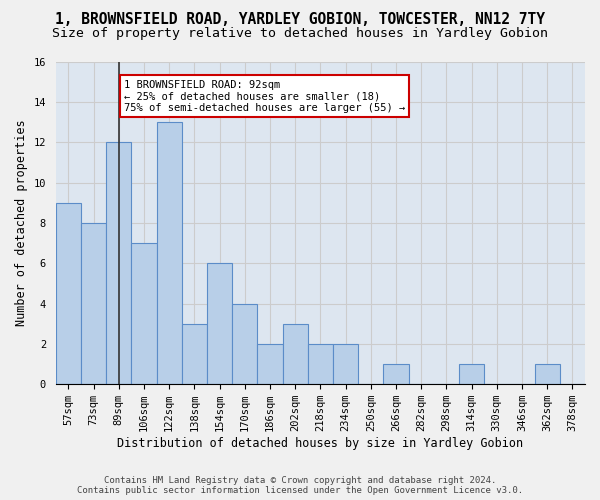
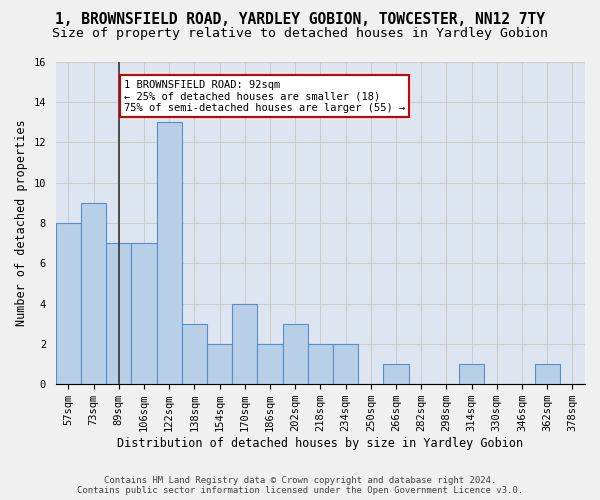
57sqm: 9 -> 8
73sqm: 8 -> 9
89sqm: 12 -> 7
154sqm: 6 -> 2
